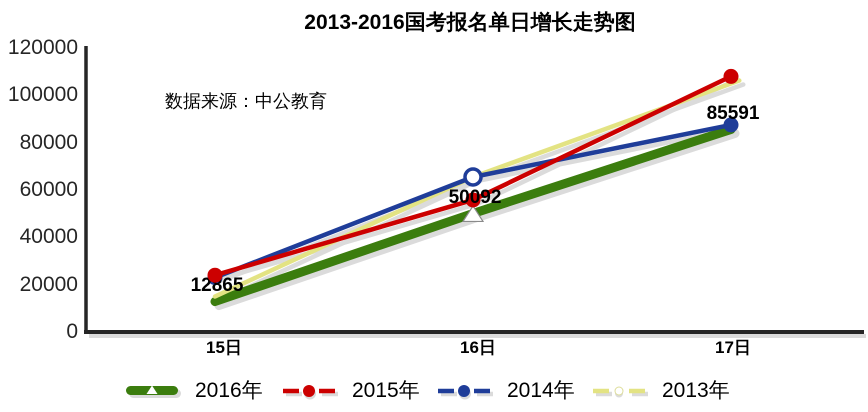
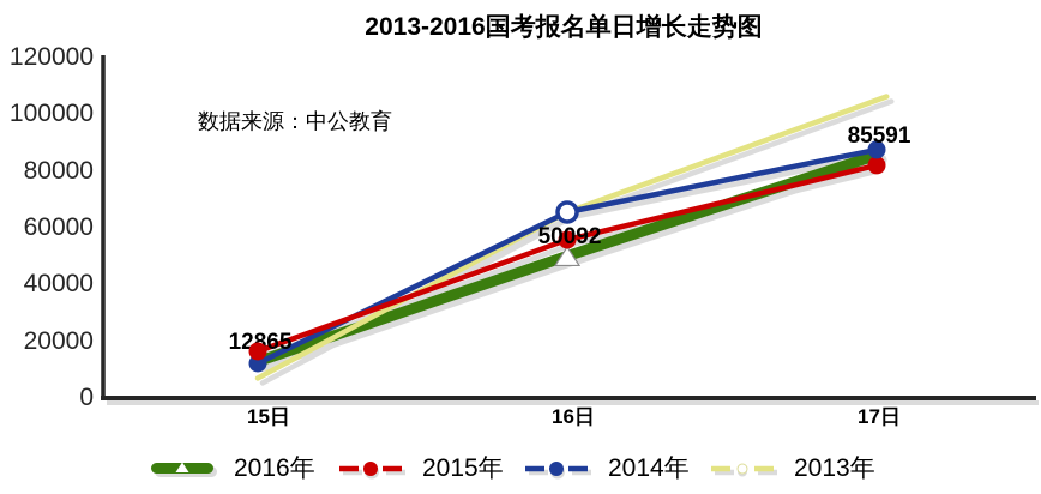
2015年/15日: 24000 -> 16000
2014年/15日: 23000 -> 12000
2013年/15日: 15000 -> 7000
2015年/17日: 108000 -> 82000
